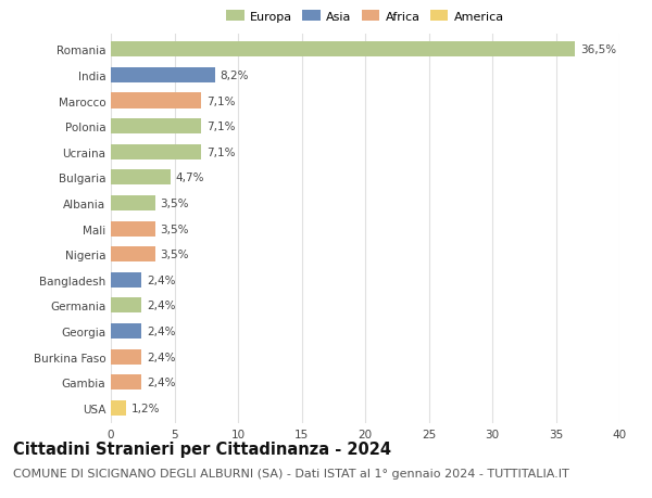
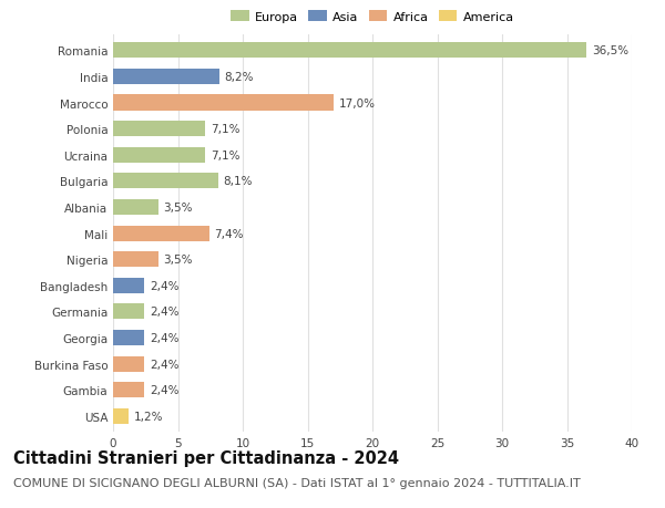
Marocco: 7,1% -> 17,0%
Bulgaria: 4,7% -> 8,1%
Mali: 3,5% -> 7,4%
